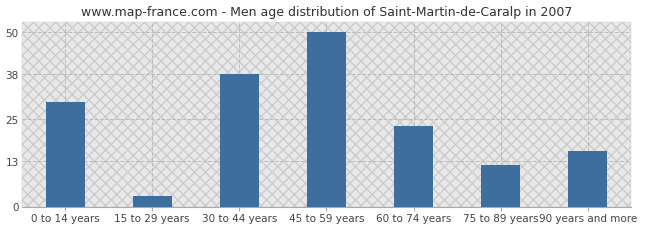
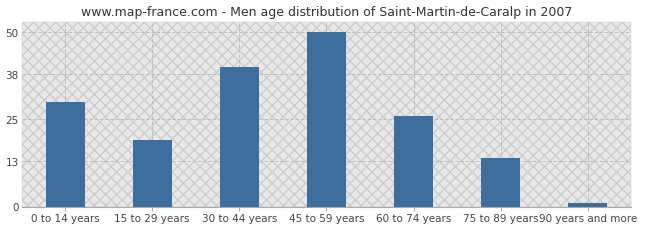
15 to 29 years: 3 -> 19
30 to 44 years: 38 -> 40
60 to 74 years: 23 -> 26
75 to 89 years: 12 -> 14
90 years and more: 16 -> 1
